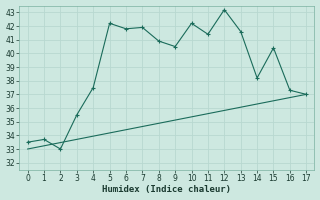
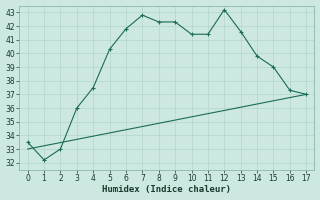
1: 33.7 -> 32.2
3: 35.5 -> 36.0
5: 42.2 -> 40.3
7: 41.9 -> 42.8
8: 40.9 -> 42.3
9: 40.5 -> 42.3
10: 42.2 -> 41.4
14: 38.2 -> 39.8
15: 40.4 -> 39.0
